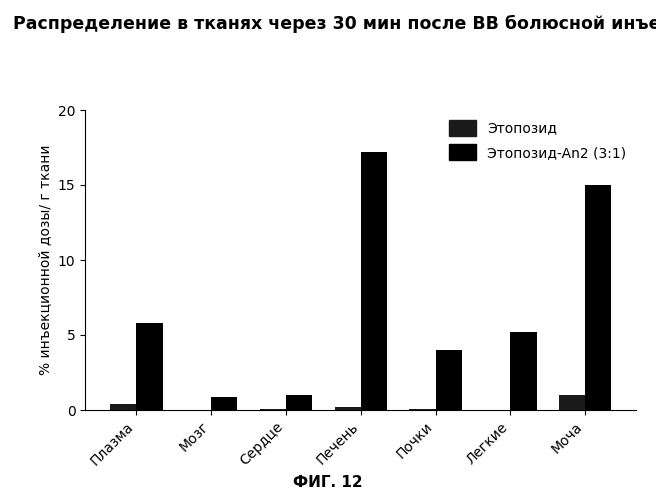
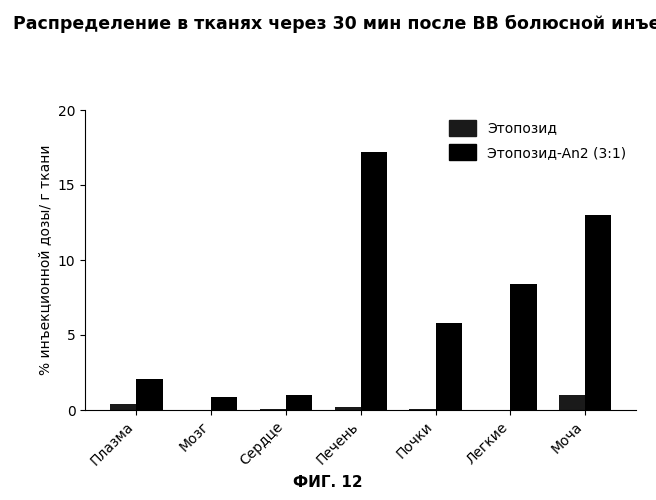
Этопозид-An2 (3:1)/Плазма: 5.8 -> 2.1
Этопозид-An2 (3:1)/Почки: 4.0 -> 5.8
Этопозид-An2 (3:1)/Легкие: 5.2 -> 8.4
Этопозид-An2 (3:1)/Моча: 15.0 -> 13.0
